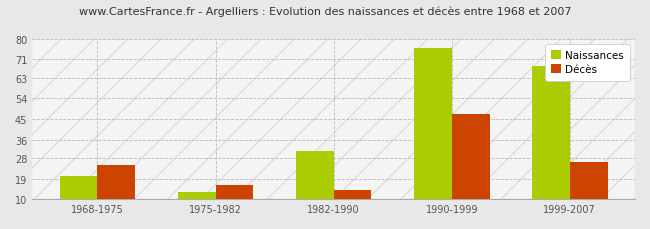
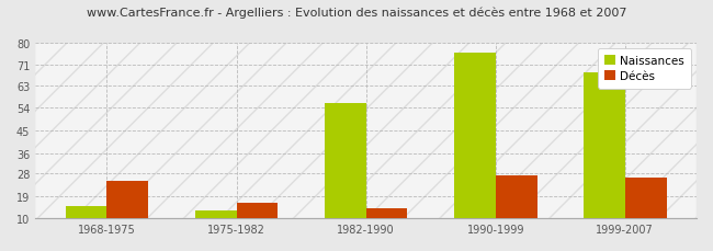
Naissances/1968-1975: 20 -> 15
Naissances/1982-1990: 31 -> 56
Décès/1990-1999: 47 -> 27
